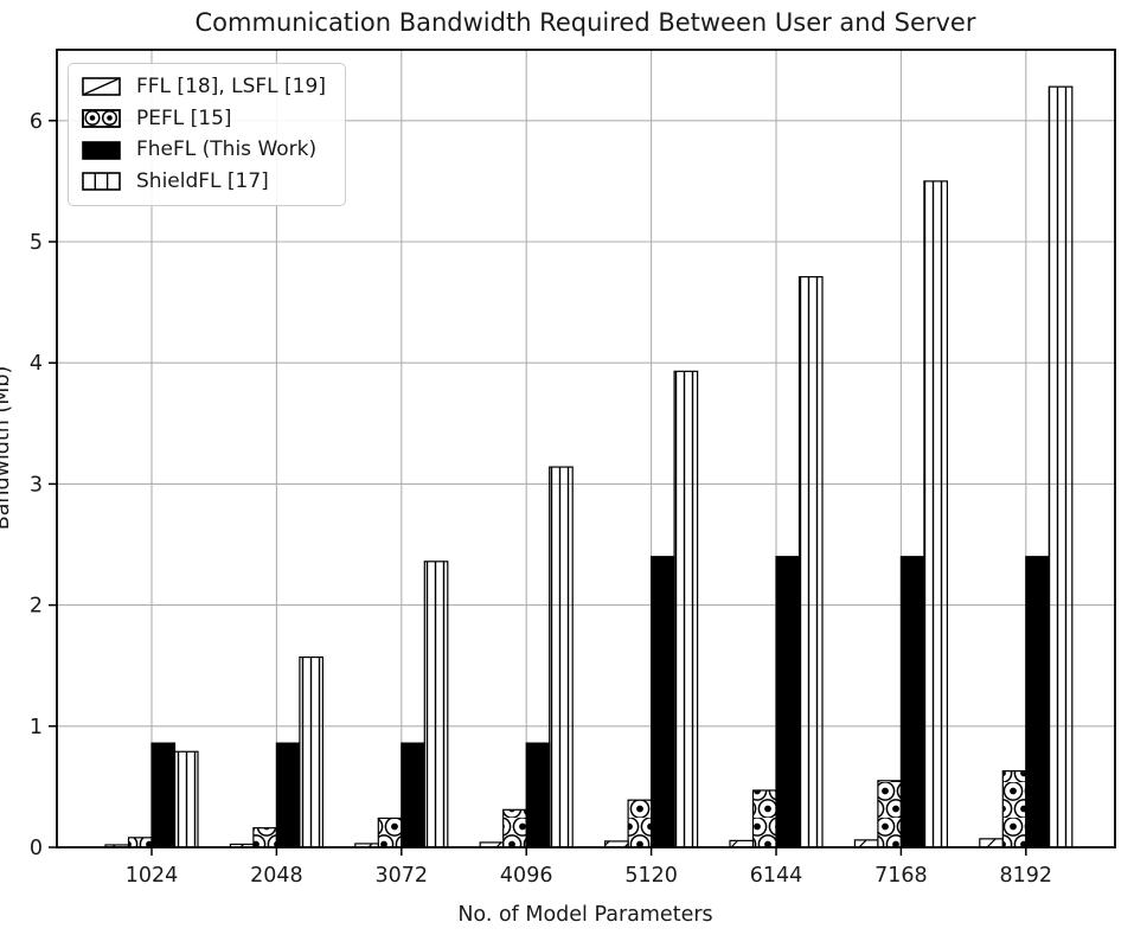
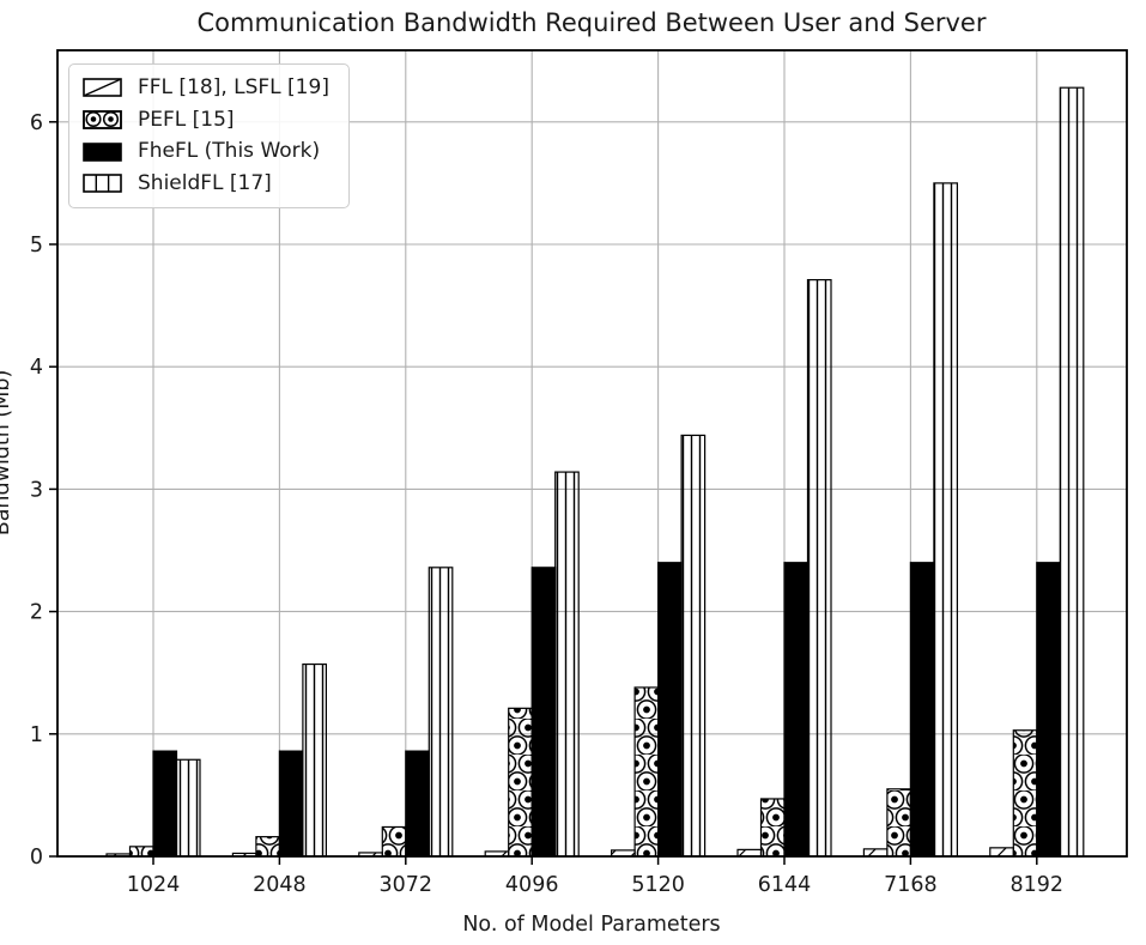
PEFL [15]/4096: 0.31 -> 1.21
FheFL (This Work)/4096: 0.86 -> 2.36
PEFL [15]/5120: 0.39 -> 1.38
ShieldFL [17]/5120: 3.93 -> 3.44
PEFL [15]/8192: 0.63 -> 1.03
